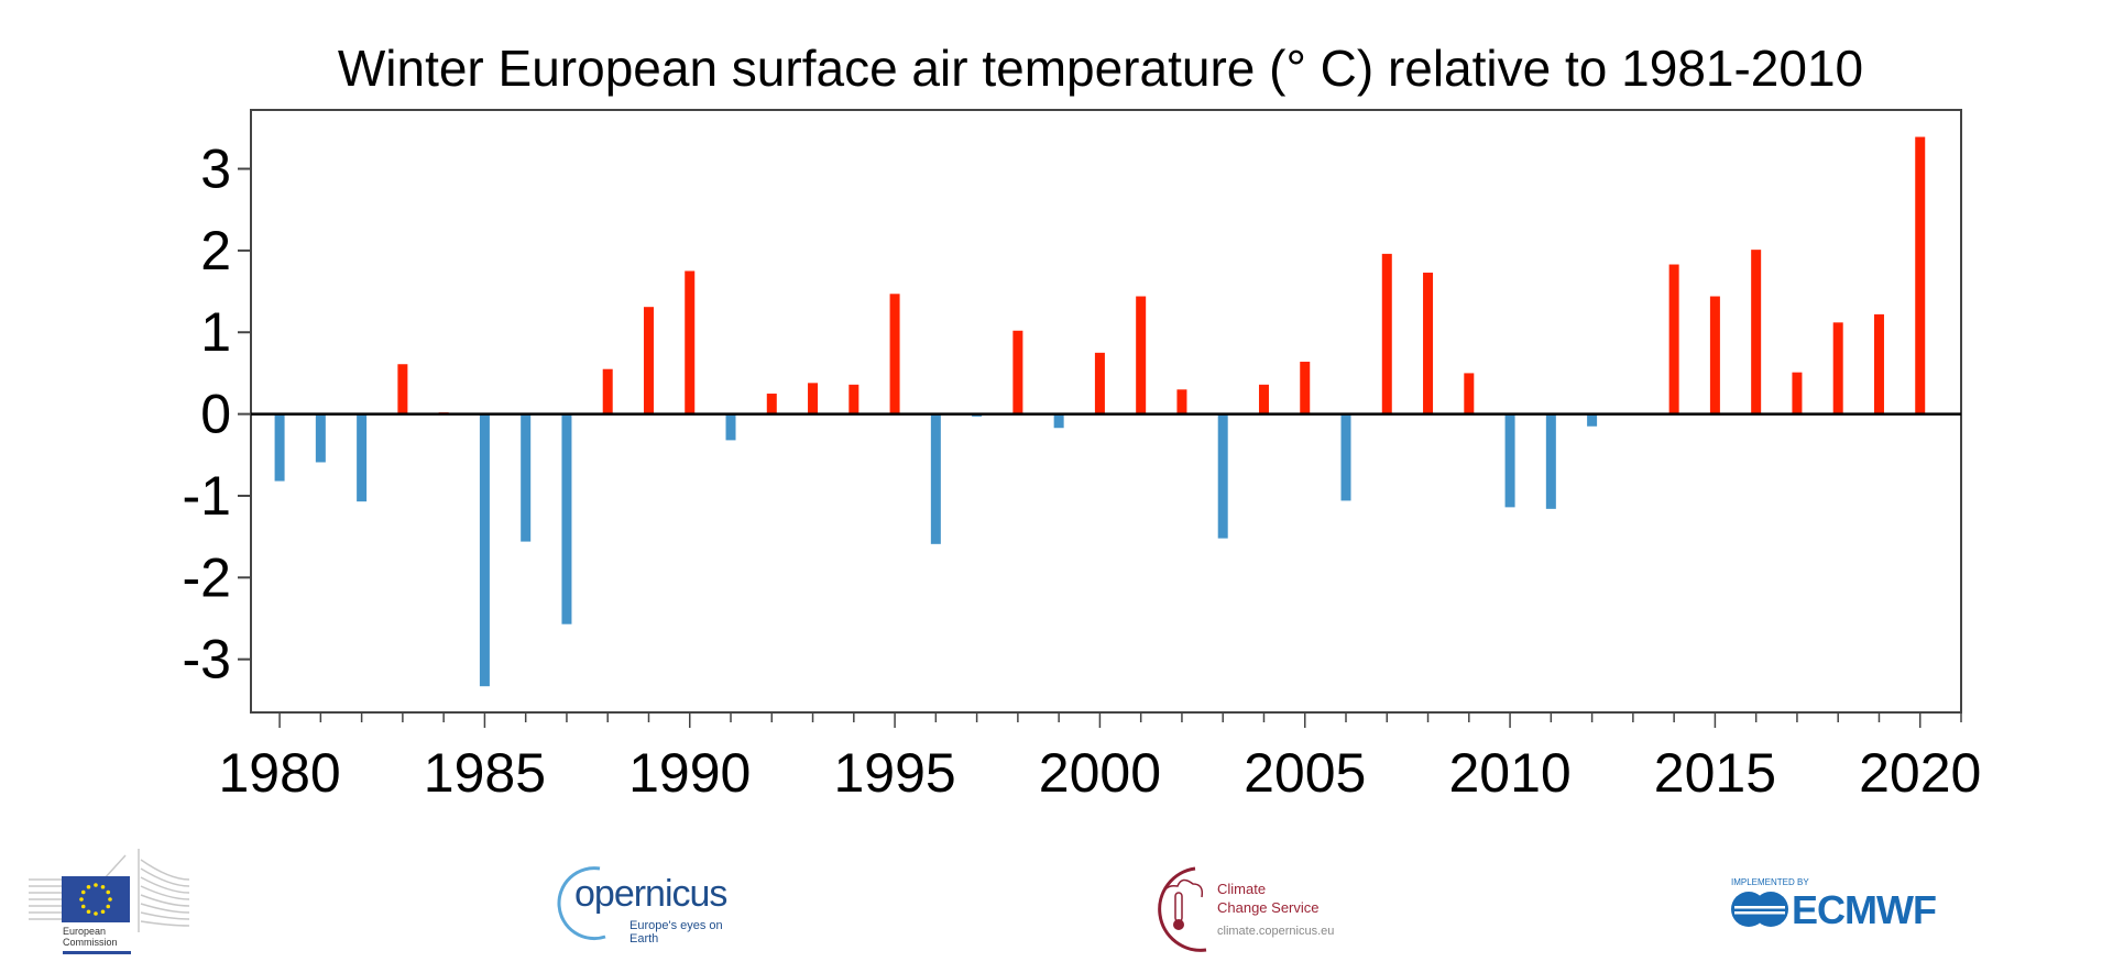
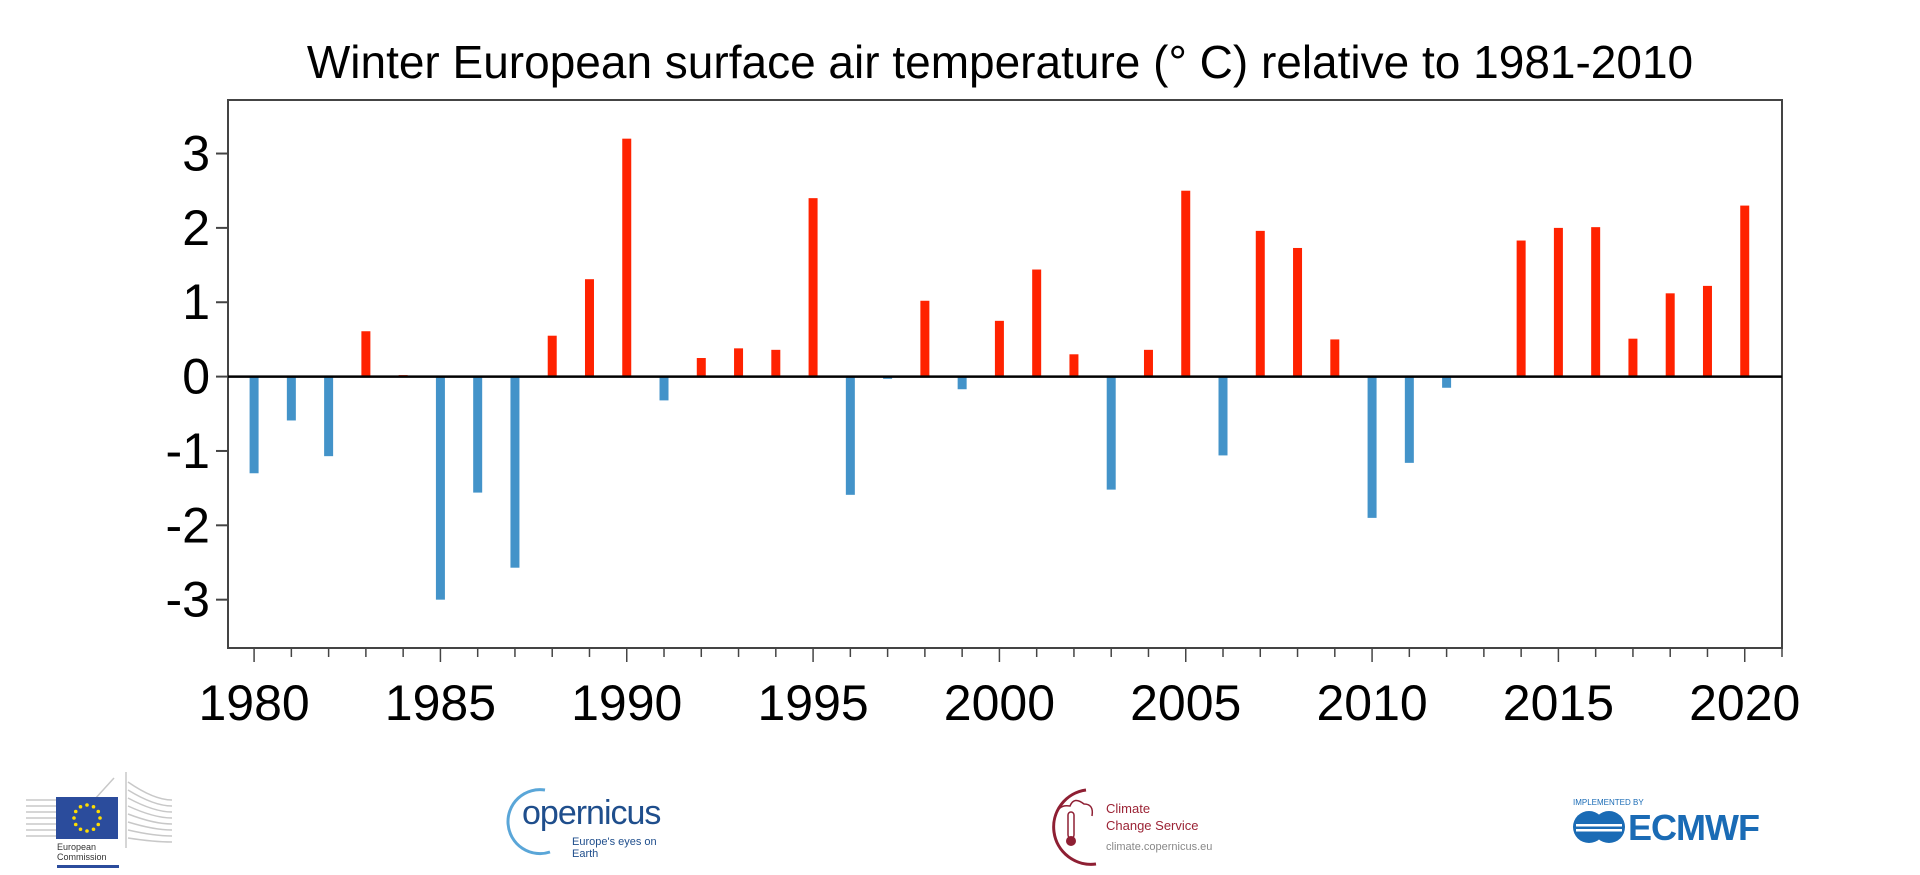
1980: -0.8 -> -1.3
1985: -3.3 -> -3.0
1990: 1.8 -> 3.2
1995: 1.5 -> 2.4
2005: 0.6 -> 2.5
2010: -1.1 -> -1.9
2015: 1.4 -> 2.0
2020: 3.4 -> 2.3
